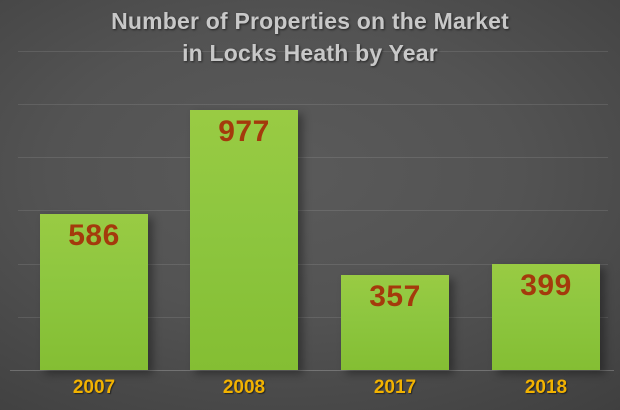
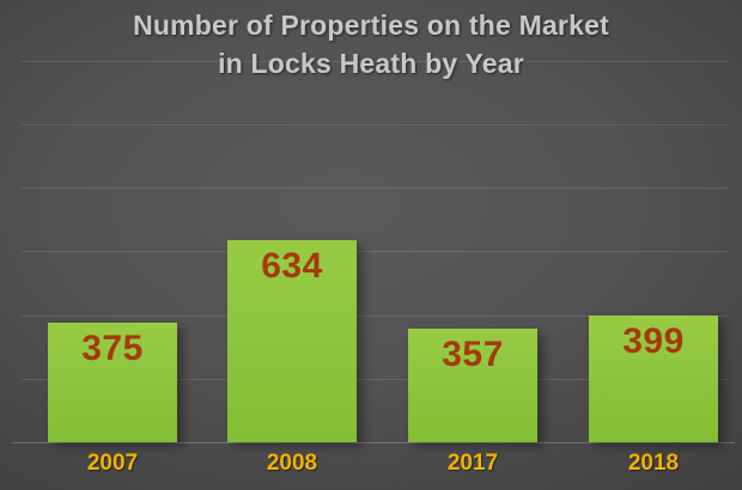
2007: 586 -> 375
2008: 977 -> 634
